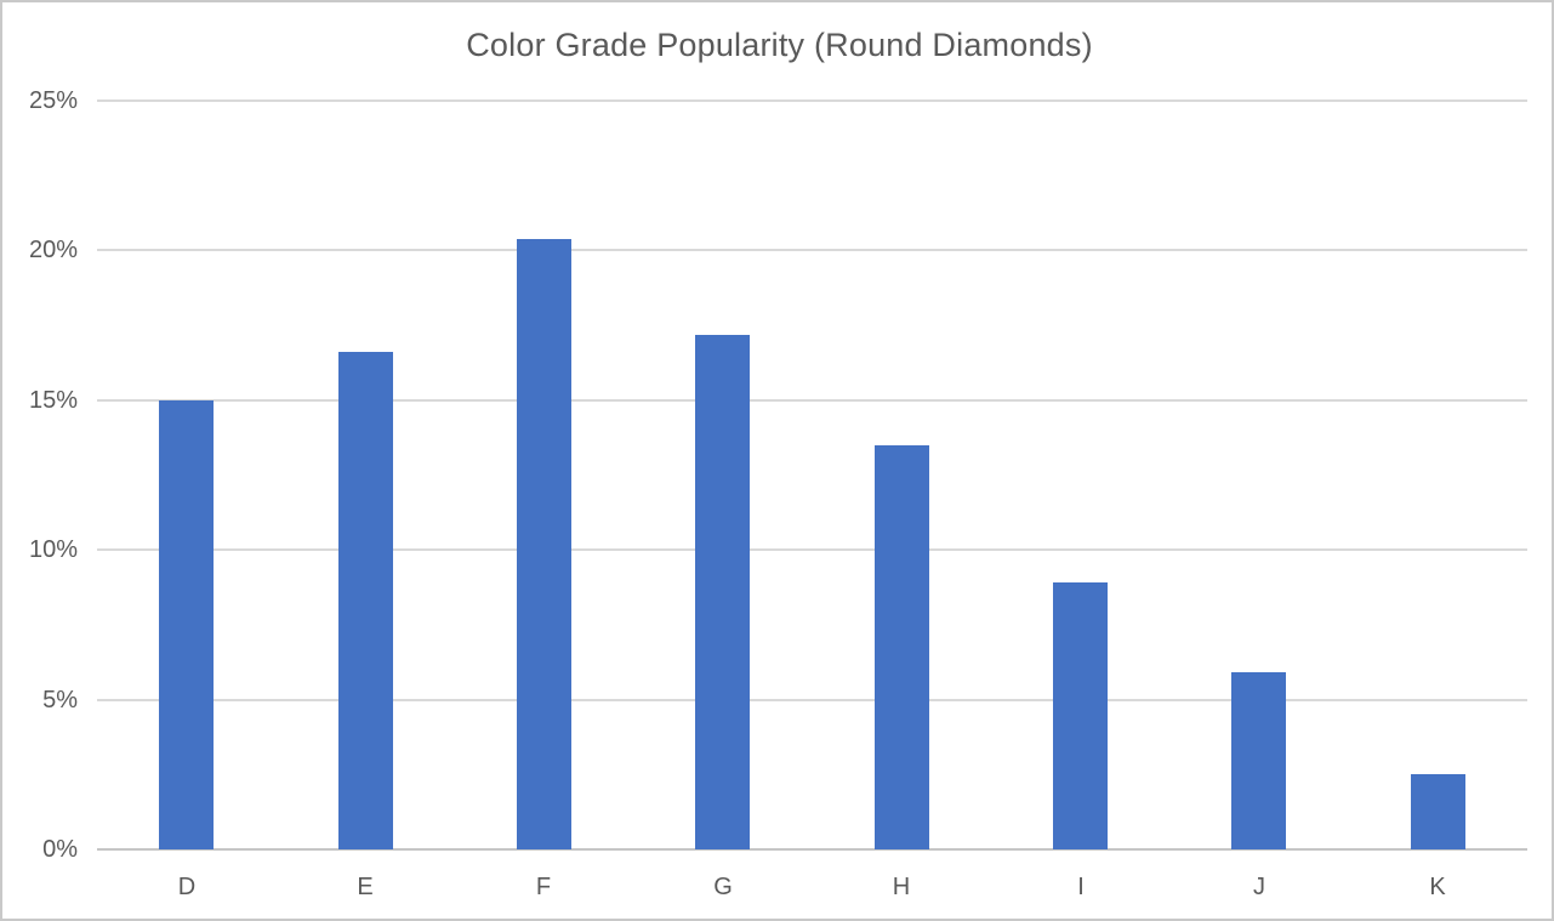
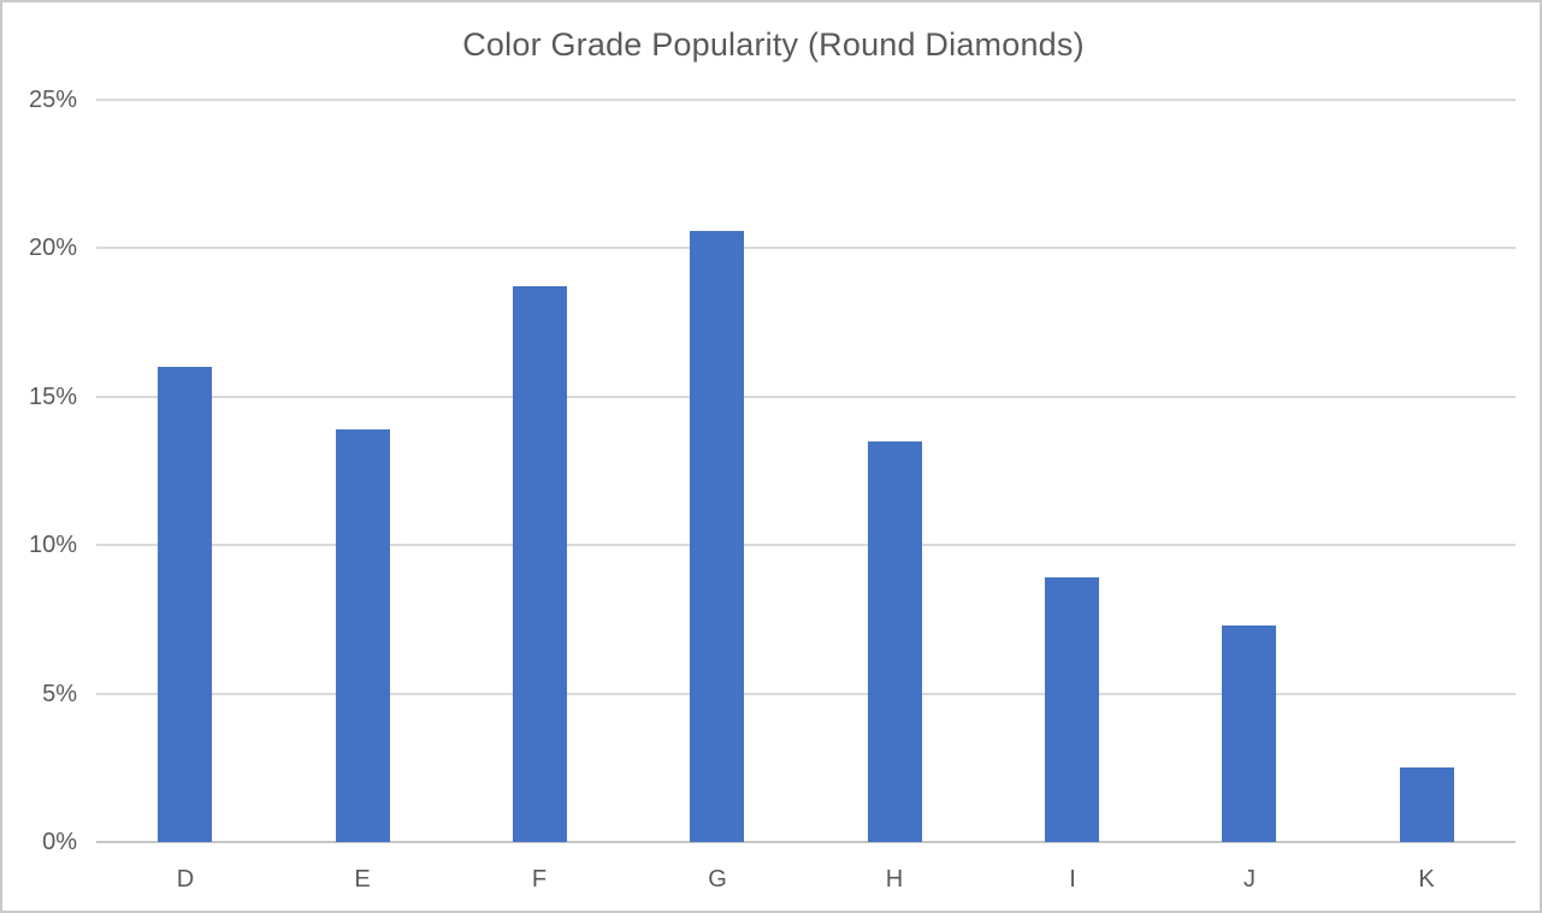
D: 15.0% -> 16.0%
E: 16.6% -> 13.9%
F: 20.4% -> 18.7%
G: 17.2% -> 20.6%
J: 5.9% -> 7.3%
